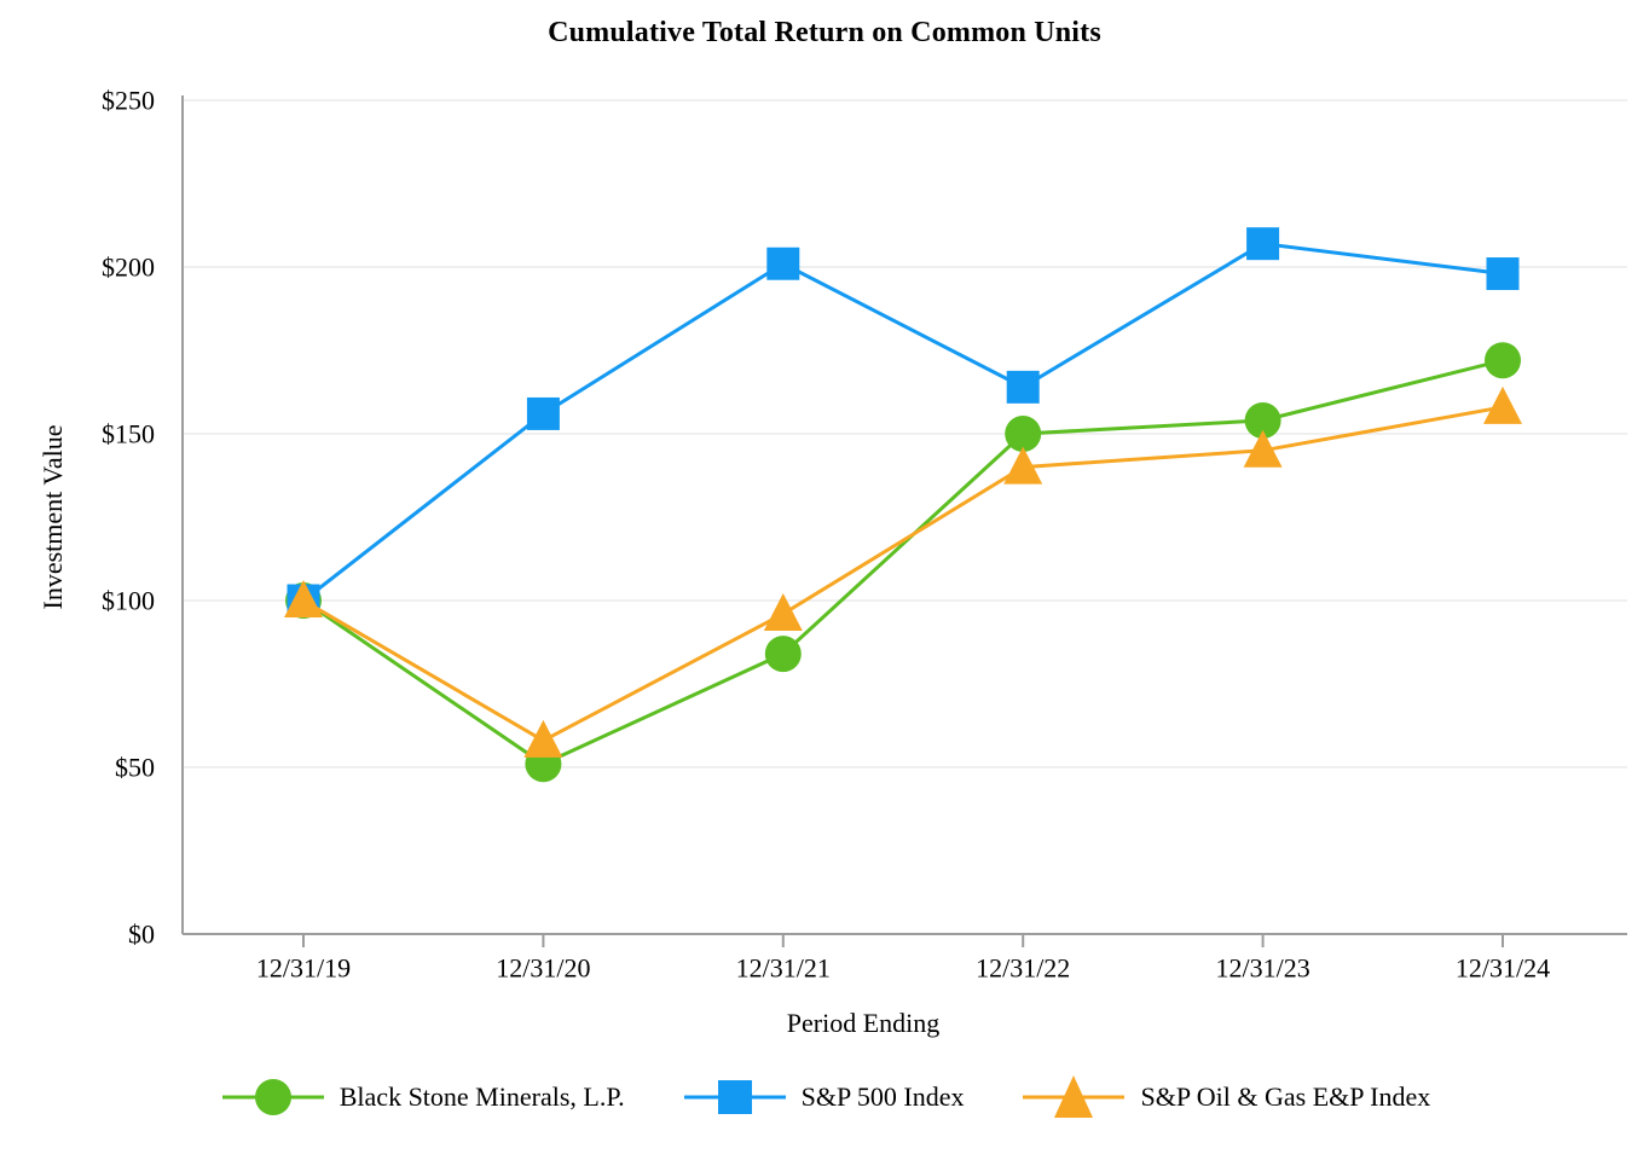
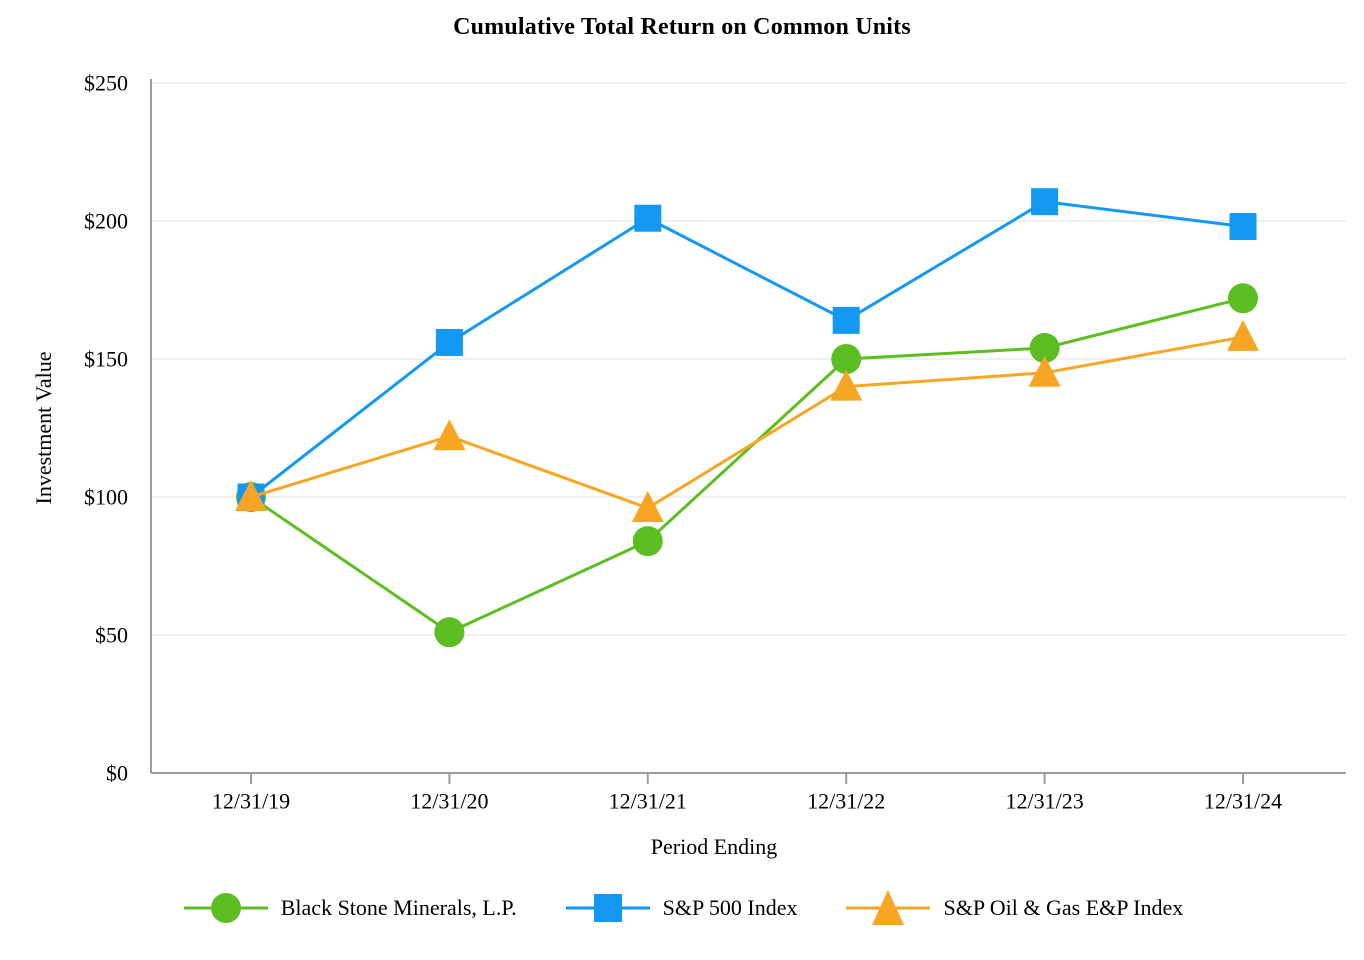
S&P Oil & Gas E&P Index/12/31/20: $58 -> $122
